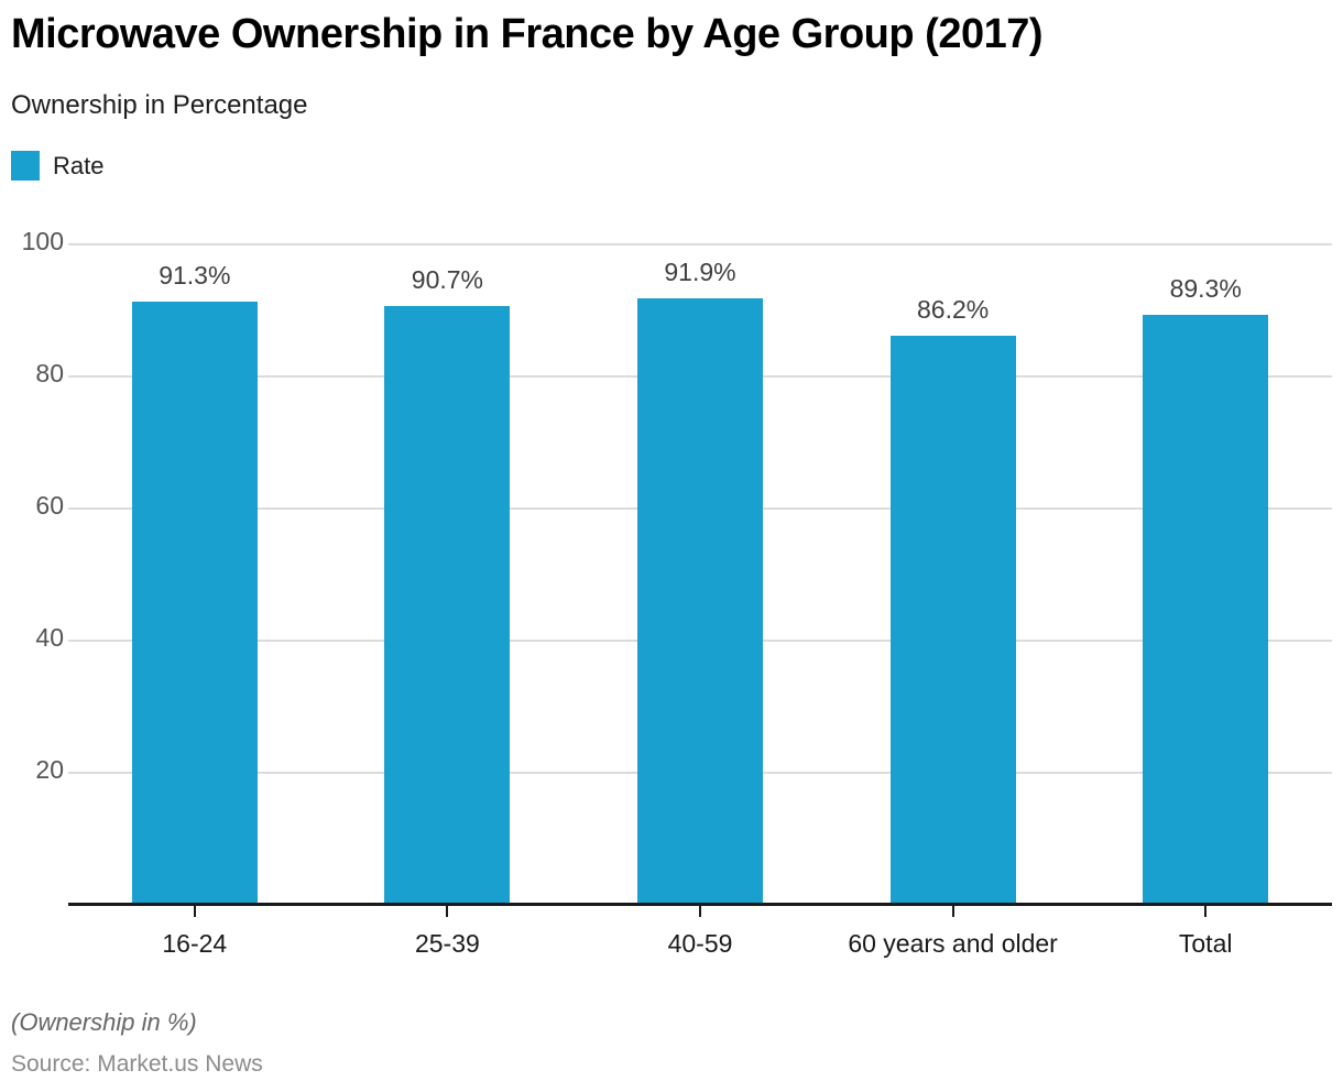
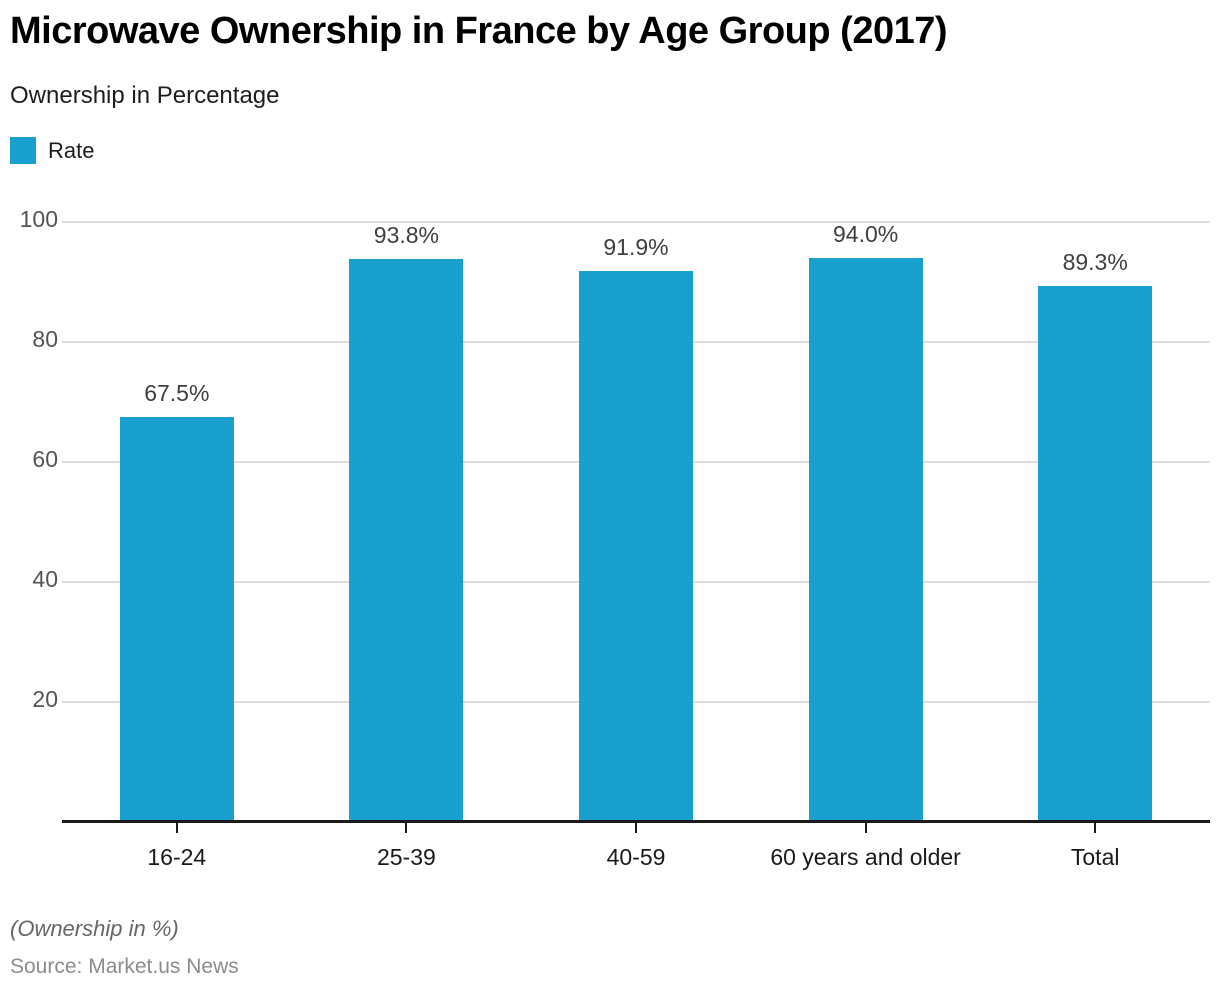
16-24: 91.3% -> 67.5%
25-39: 90.7% -> 93.8%
60 years and older: 86.2% -> 94.0%
